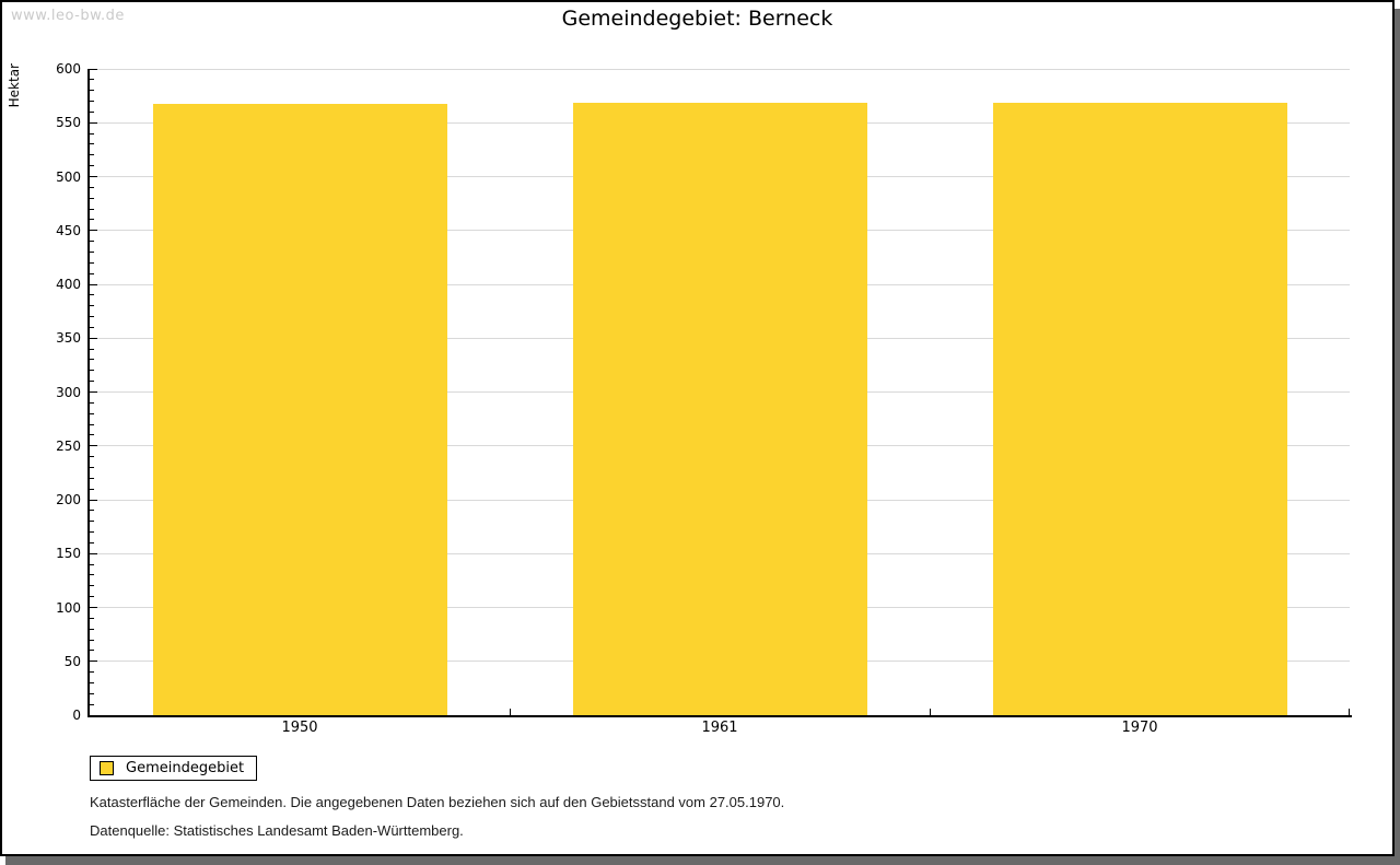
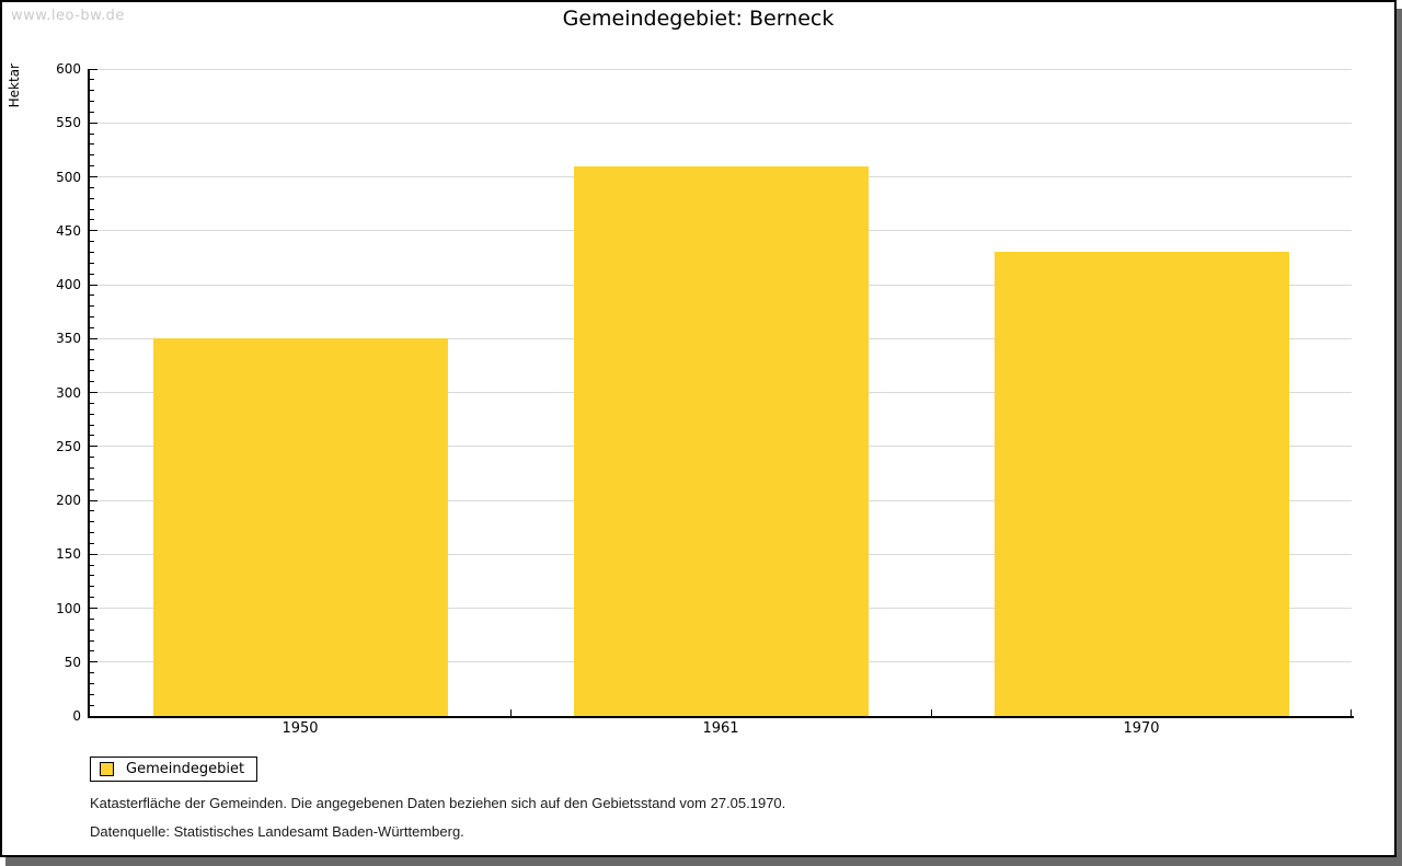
1950: 570 -> 350
1961: 570 -> 510
1970: 570 -> 430
